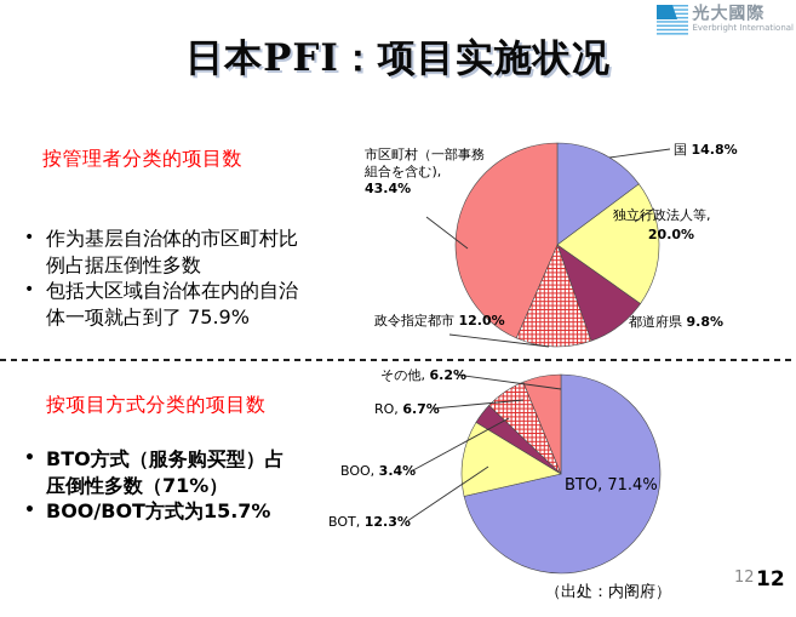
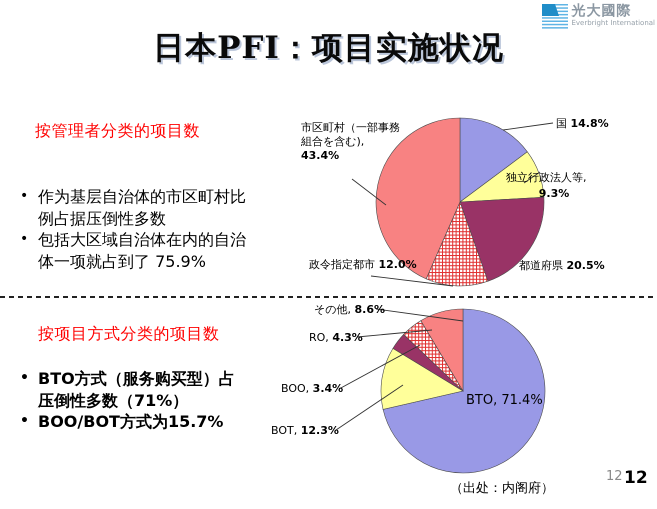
按管理者分类的项目数/独立行政法人等,: 20.0% -> 9.3%
按管理者分类的项目数/都道府県: 9.8% -> 20.5%
按项目方式分类的项目数/RO,: 6.7% -> 4.3%
按项目方式分类的项目数/その他,: 6.2% -> 8.6%
